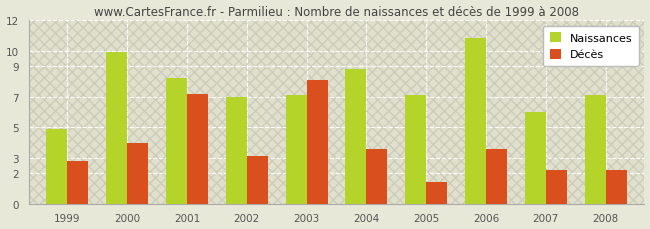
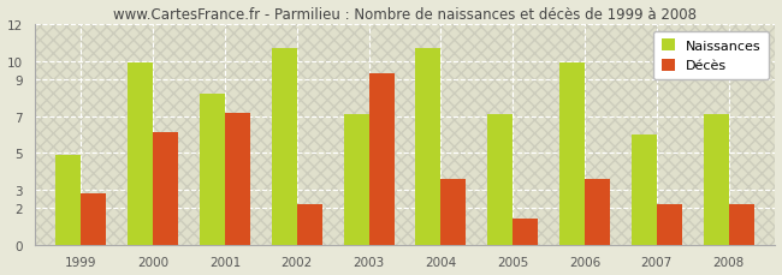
Décès/2000: 4.0 -> 6.1
Naissances/2002: 7.0 -> 10.7
Décès/2002: 3.1 -> 2.2
Décès/2003: 8.1 -> 9.3
Naissances/2004: 8.8 -> 10.7
Naissances/2006: 10.8 -> 9.9
